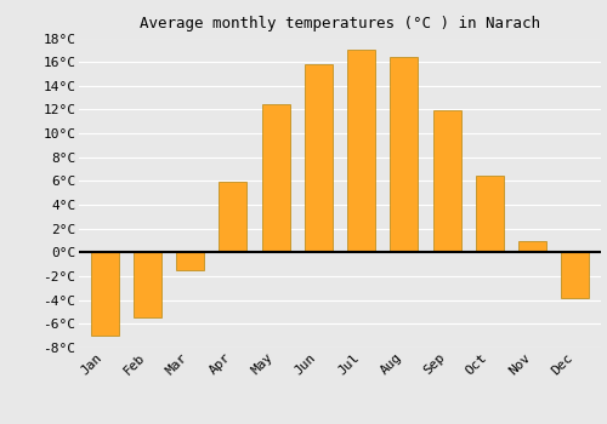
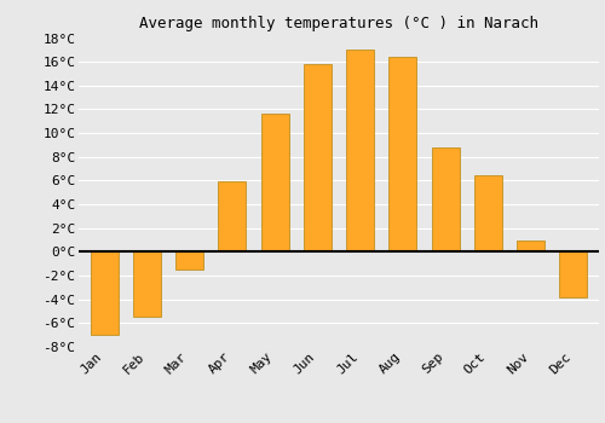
May: 12.5°C -> 11.6°C
Sep: 11.9°C -> 8.8°C
